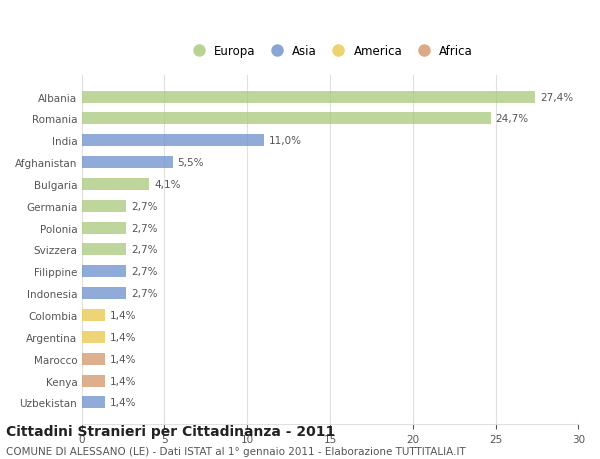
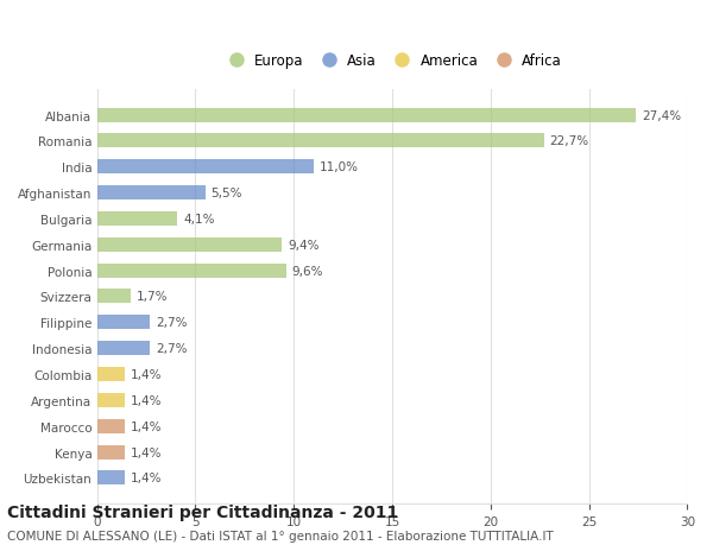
Romania: 24,7% -> 22,7%
Germania: 2,7% -> 9,4%
Polonia: 2,7% -> 9,6%
Svizzera: 2,7% -> 1,7%
